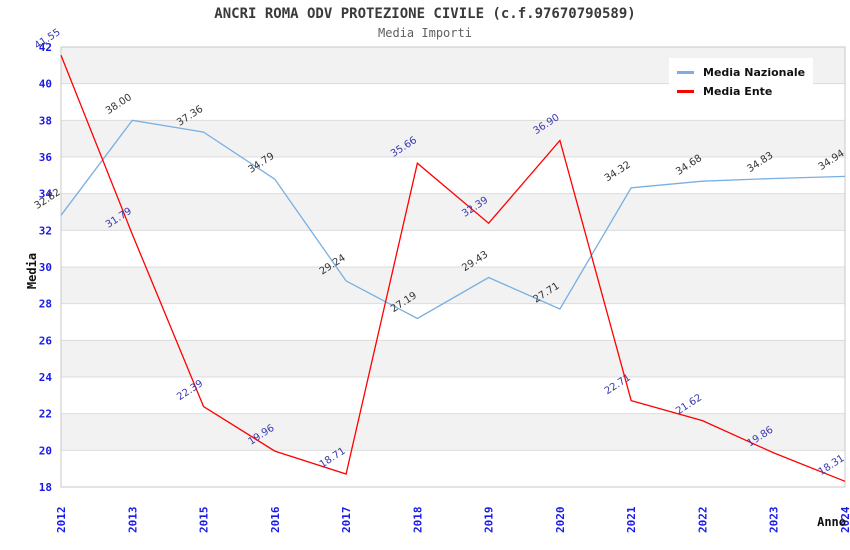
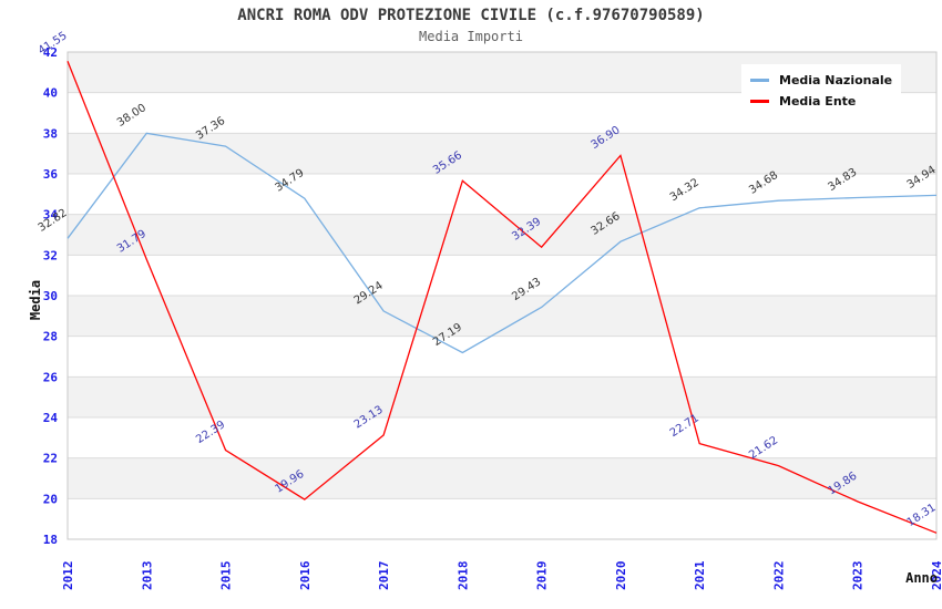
Media Ente/2017: 18.71 -> 23.13
Media Nazionale/2020: 27.71 -> 32.66
